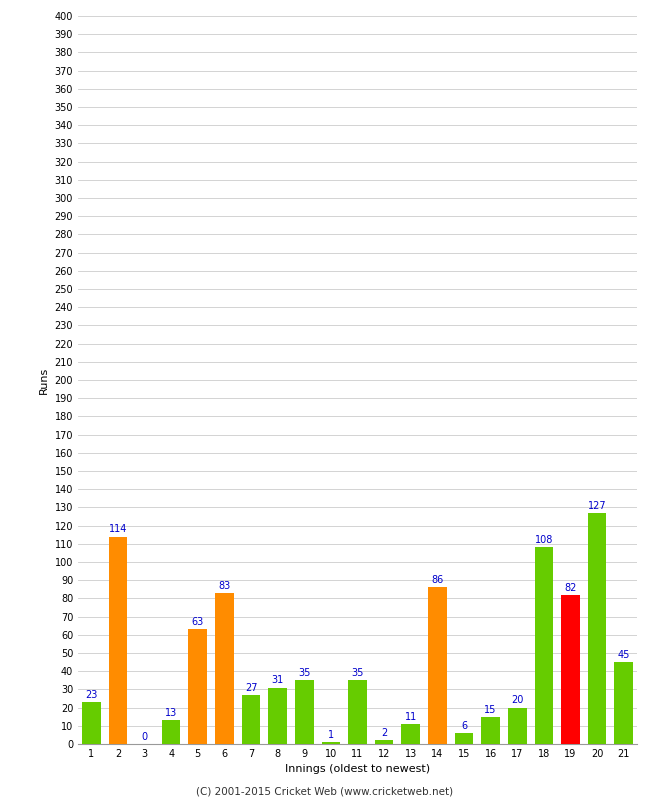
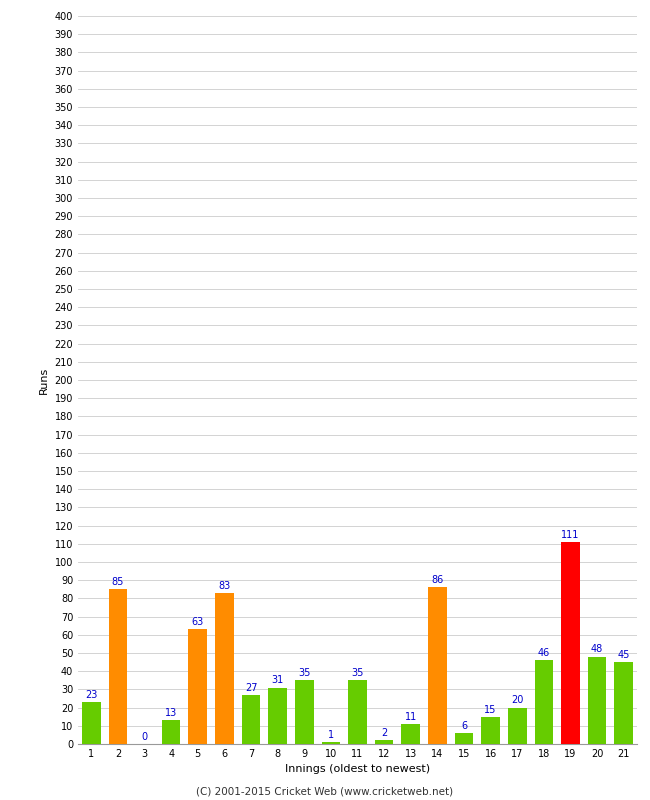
2: 114 -> 85
18: 108 -> 46
19: 82 -> 111
20: 127 -> 48
